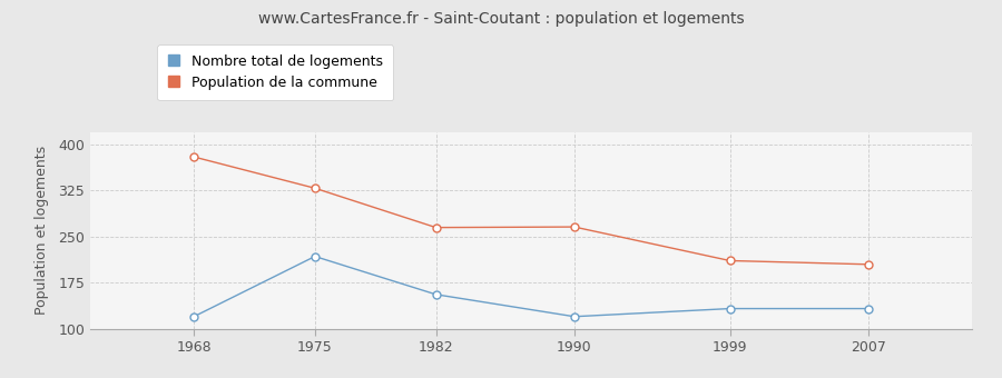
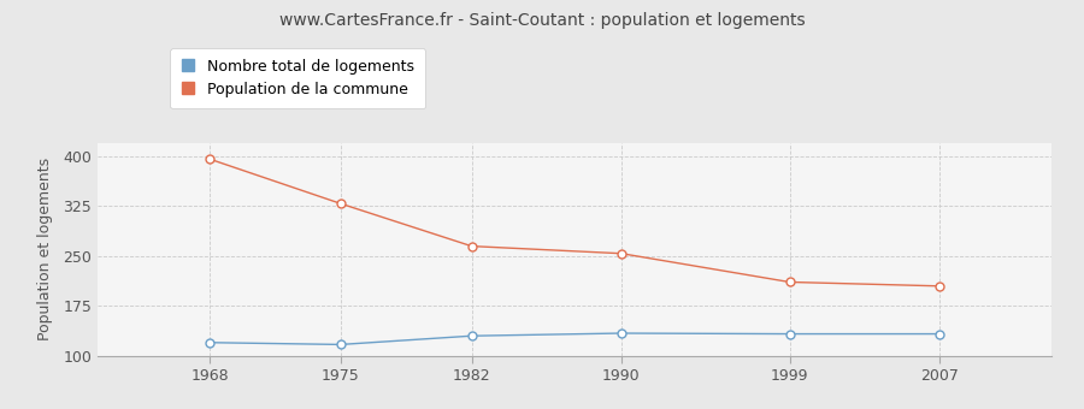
Population de la commune/1968: 380 -> 396
Nombre total de logements/1975: 218 -> 117
Nombre total de logements/1982: 156 -> 130
Nombre total de logements/1990: 120 -> 134
Population de la commune/1990: 266 -> 254
